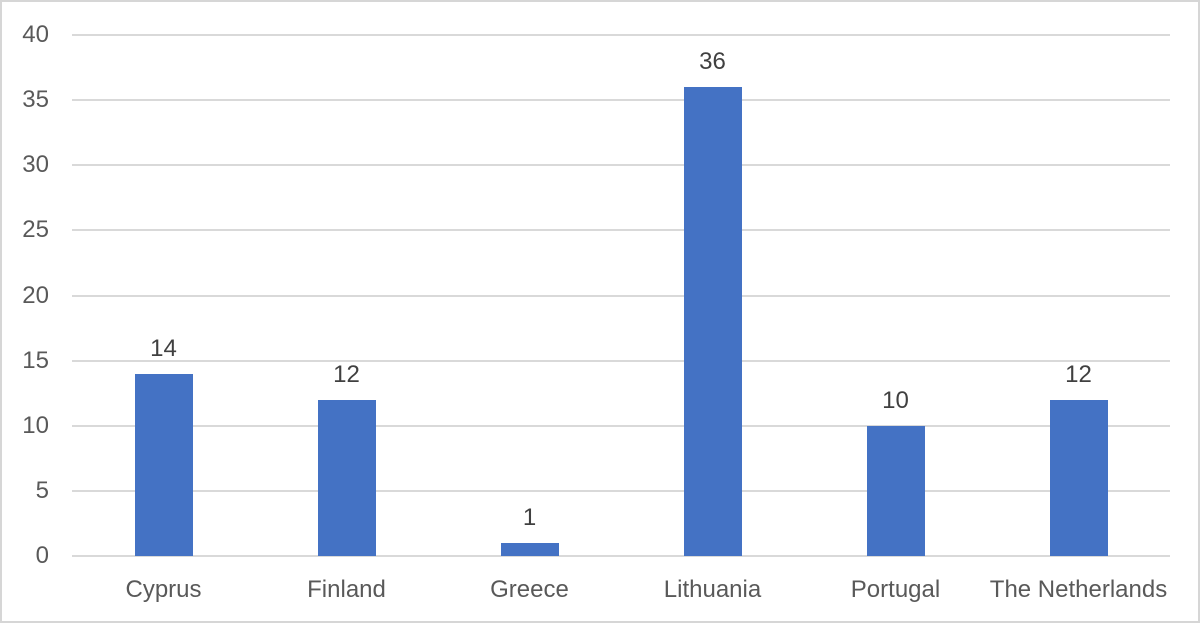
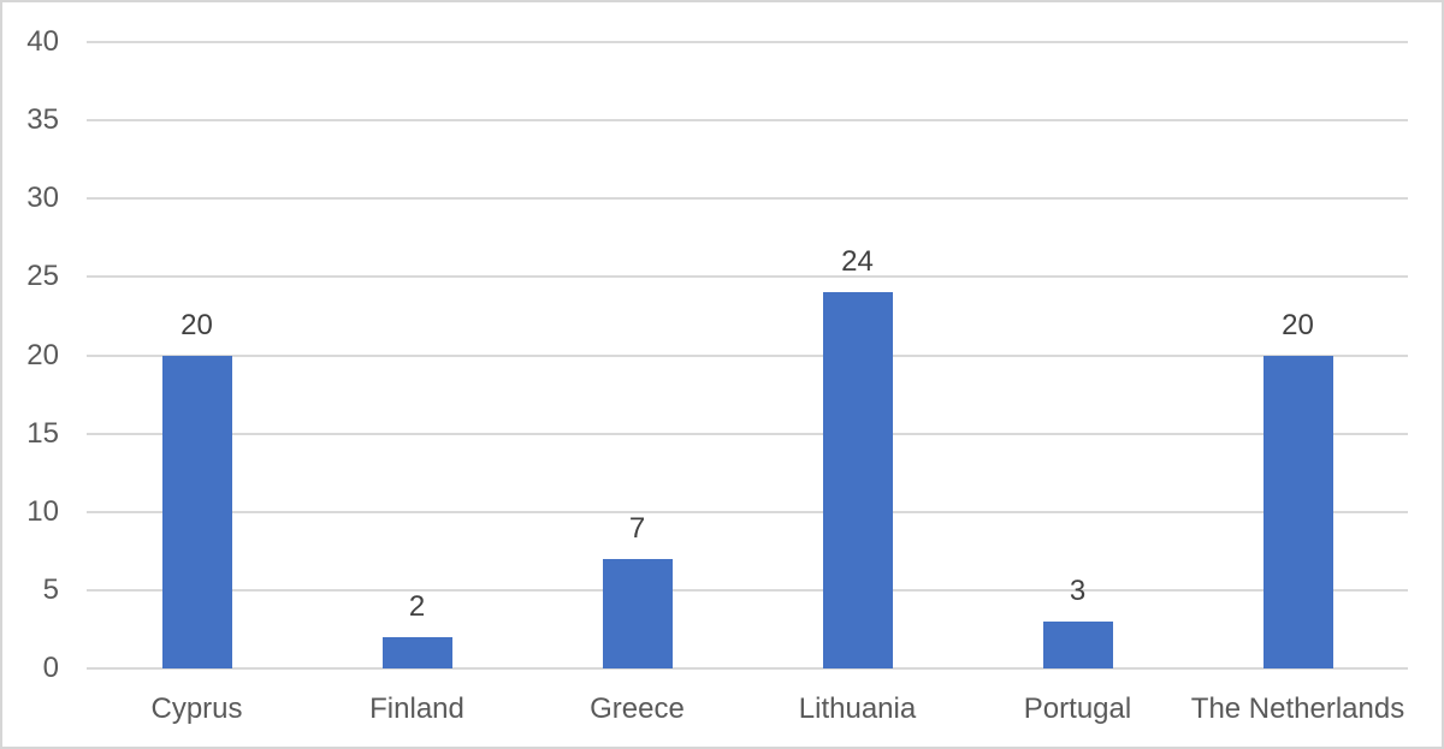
Cyprus: 14 -> 20
Finland: 12 -> 2
Greece: 1 -> 7
Lithuania: 36 -> 24
Portugal: 10 -> 3
The Netherlands: 12 -> 20
